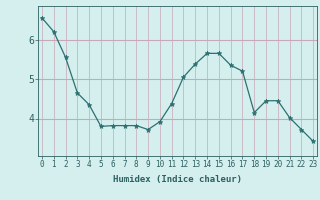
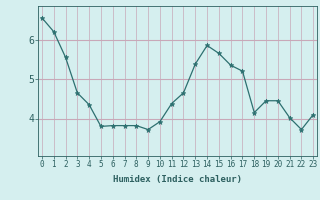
12: 5.05 -> 4.65
14: 5.65 -> 5.85
23: 3.42 -> 4.10
